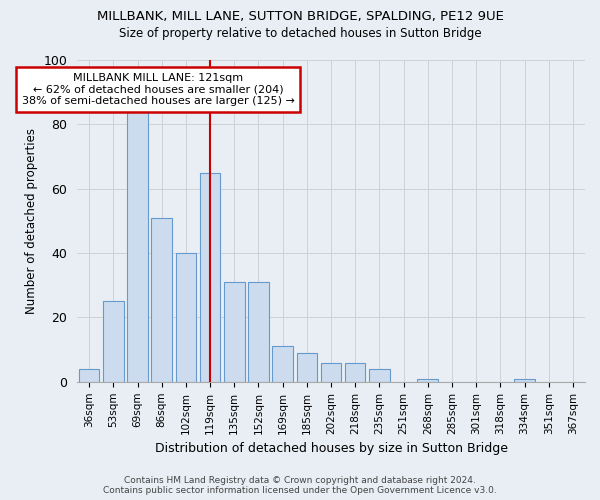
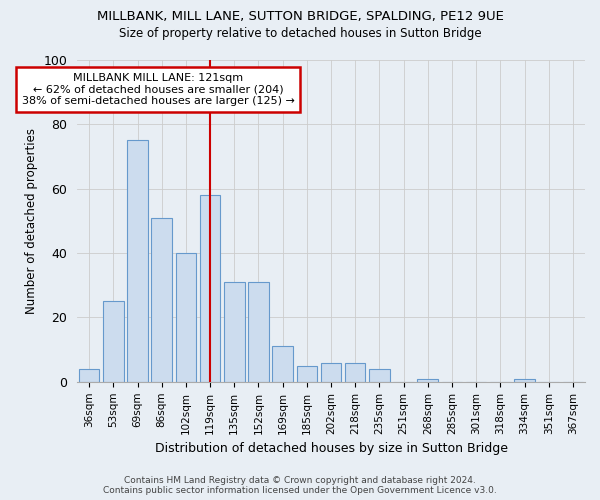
69sqm: 84 -> 75
119sqm: 65 -> 58
185sqm: 9 -> 5
